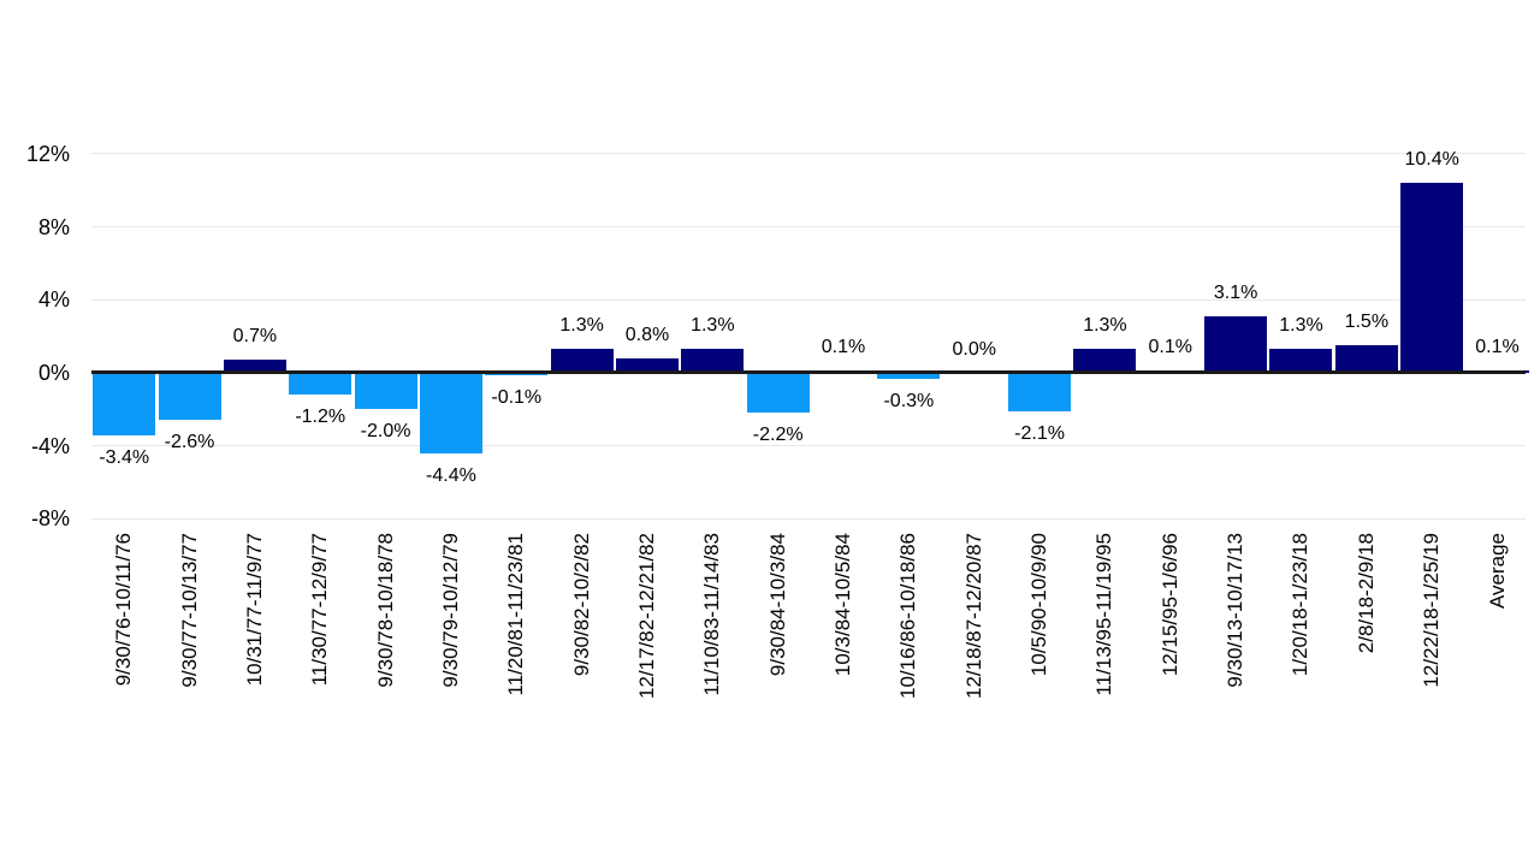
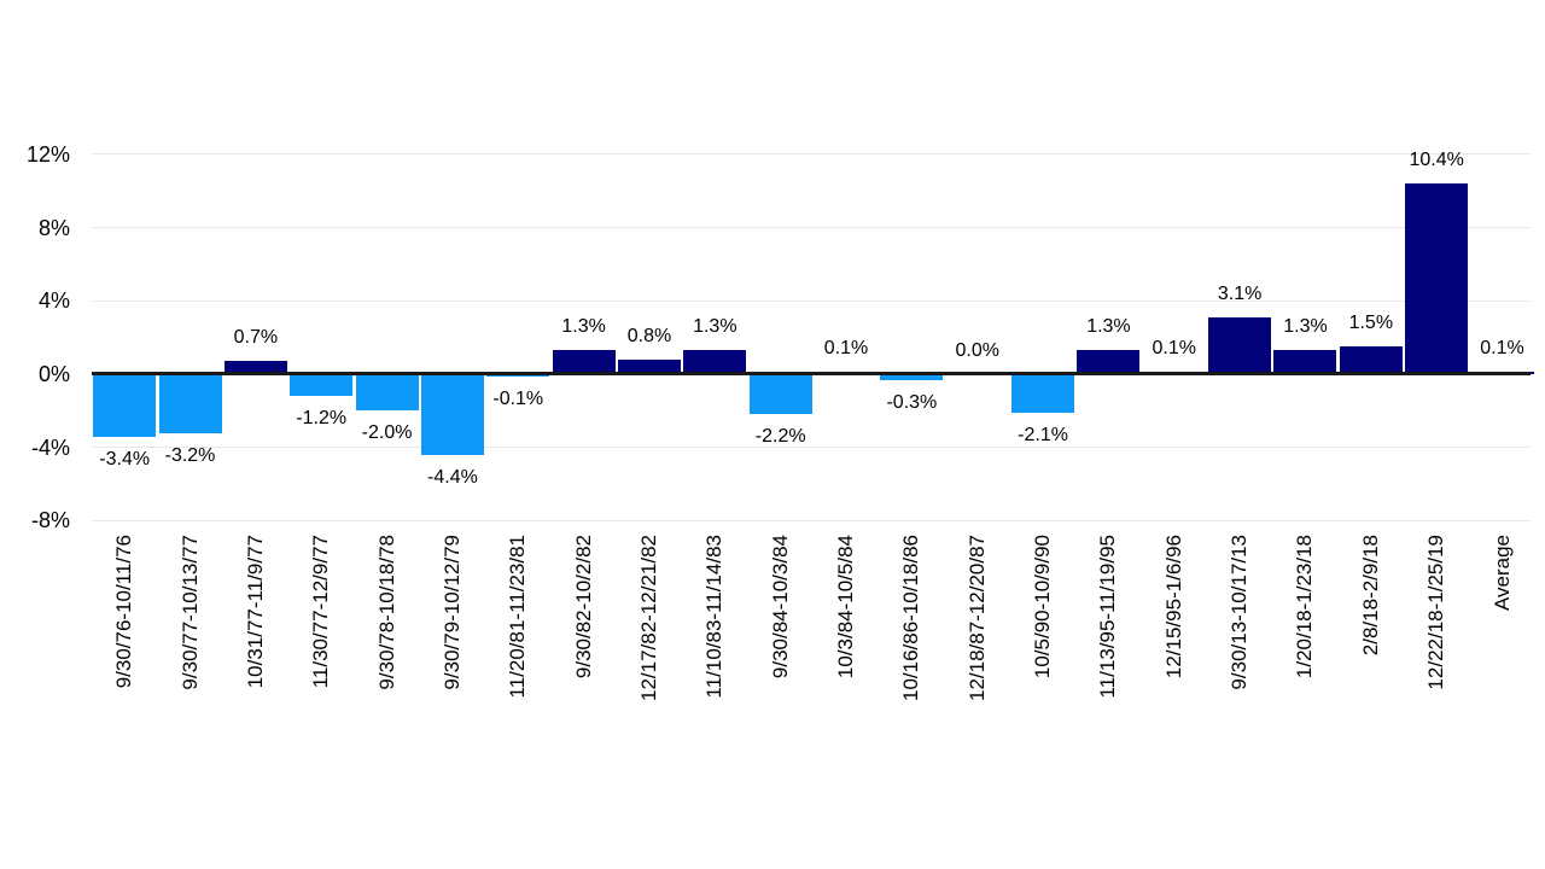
9/30/77-10/13/77: -2.6% -> -3.2%
